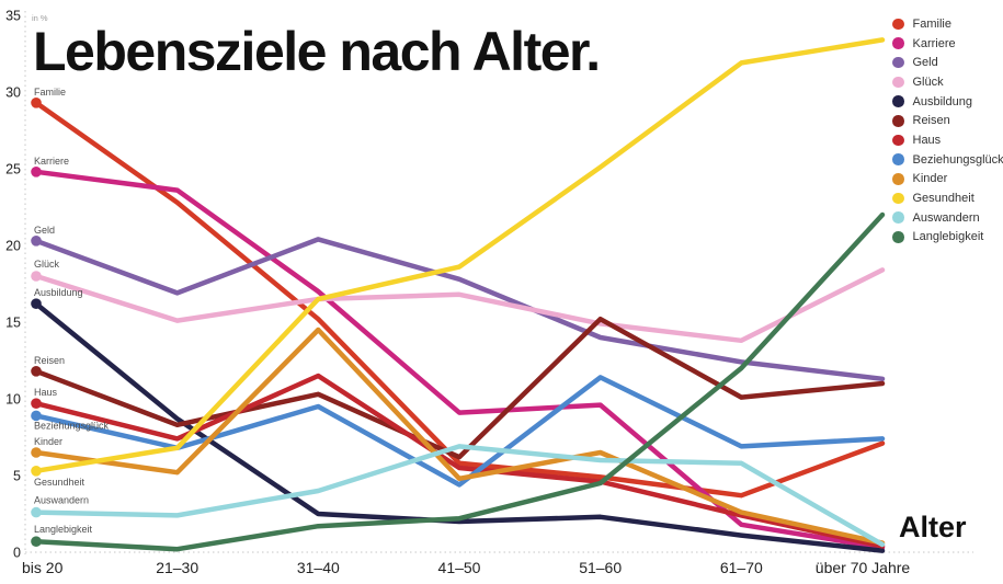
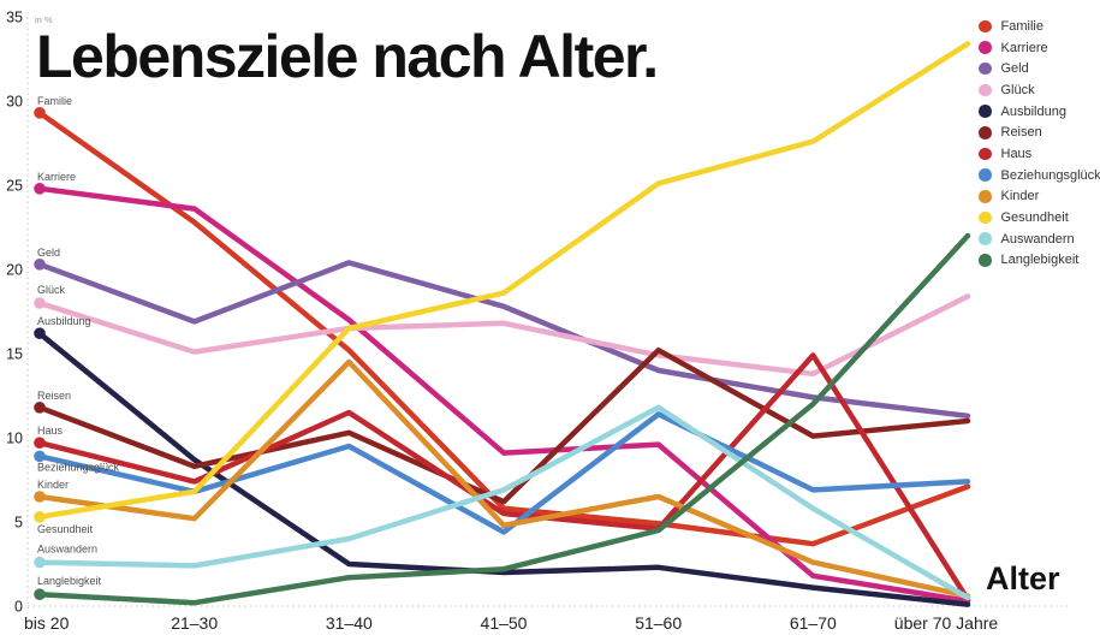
Auswandern/51–60: 6.0 -> 11.8
Haus/61–70: 2.4 -> 14.9
Gesundheit/61–70: 31.9 -> 27.6
